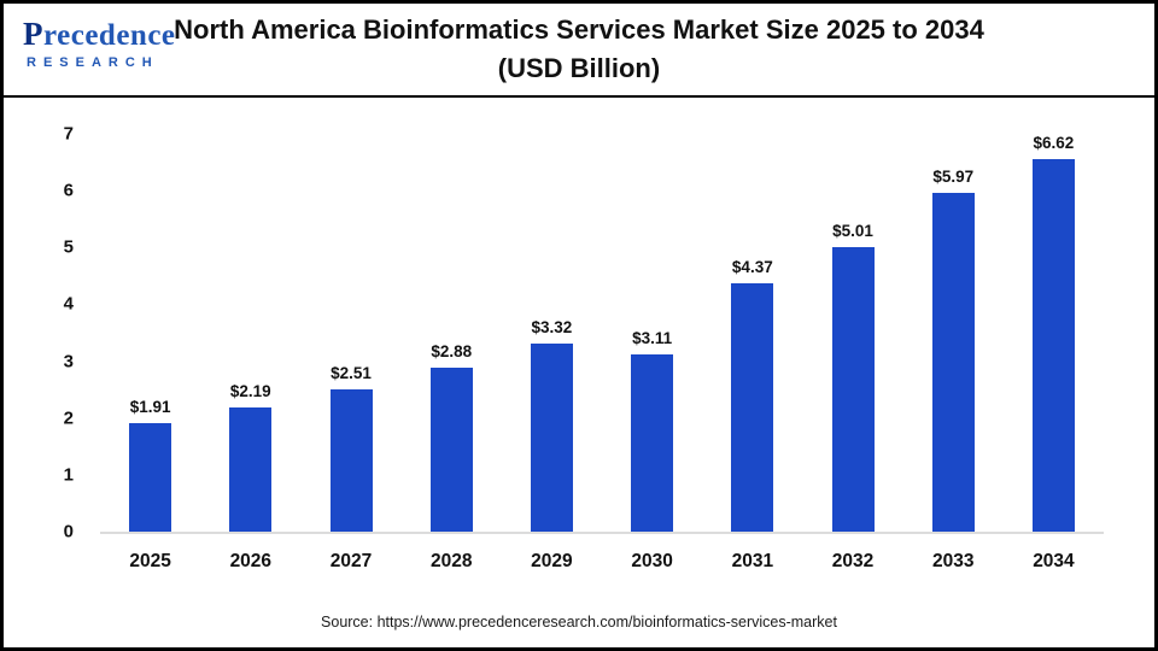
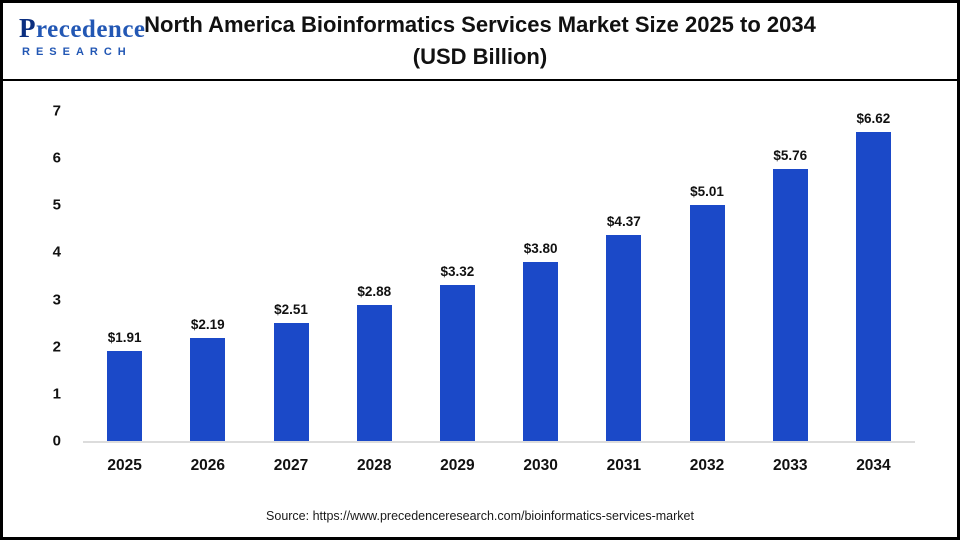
2030: $3.11 -> $3.80
2033: $5.97 -> $5.76
